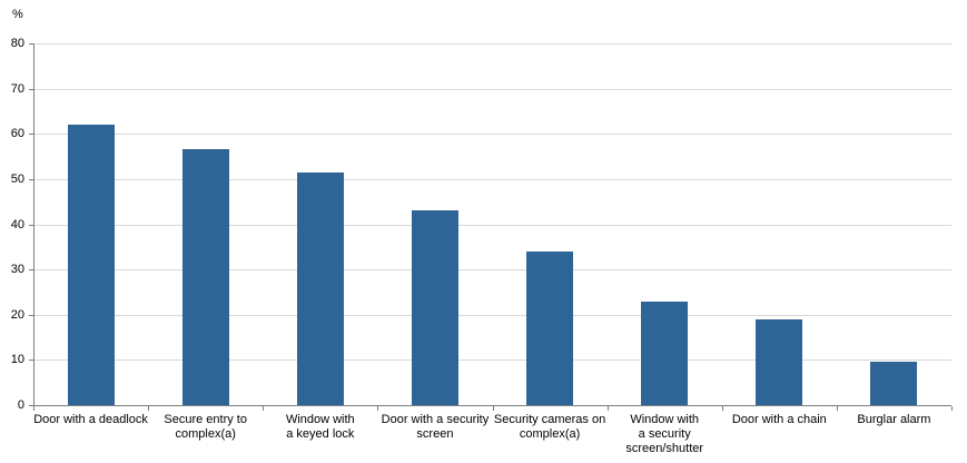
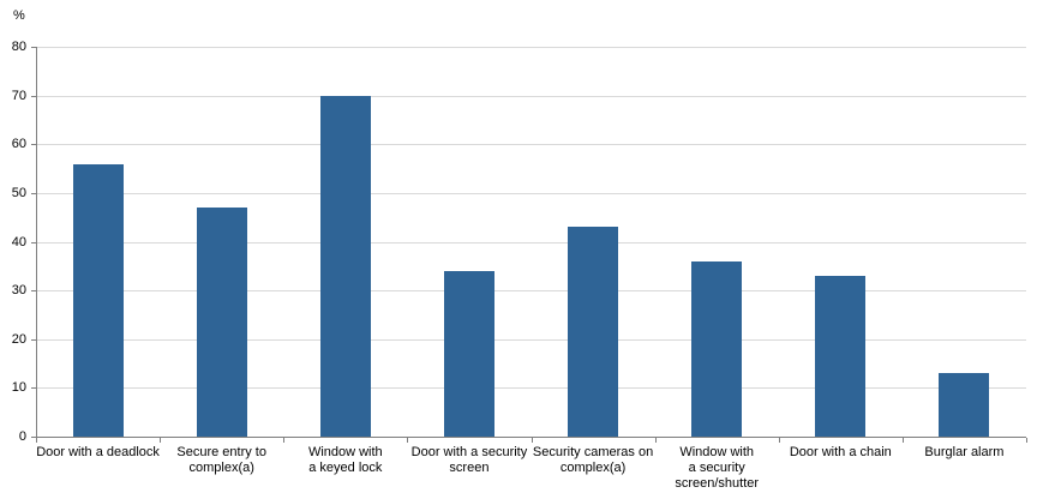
Door with a deadlock: 62 -> 56
Secure entry to complex(a): 56 -> 47
Window with a keyed lock: 52 -> 70
Door with a security screen: 43 -> 34
Security cameras on complex(a): 34 -> 43
Window with a security screen/shutter: 23 -> 36
Door with a chain: 19 -> 33
Burglar alarm: 10 -> 13
